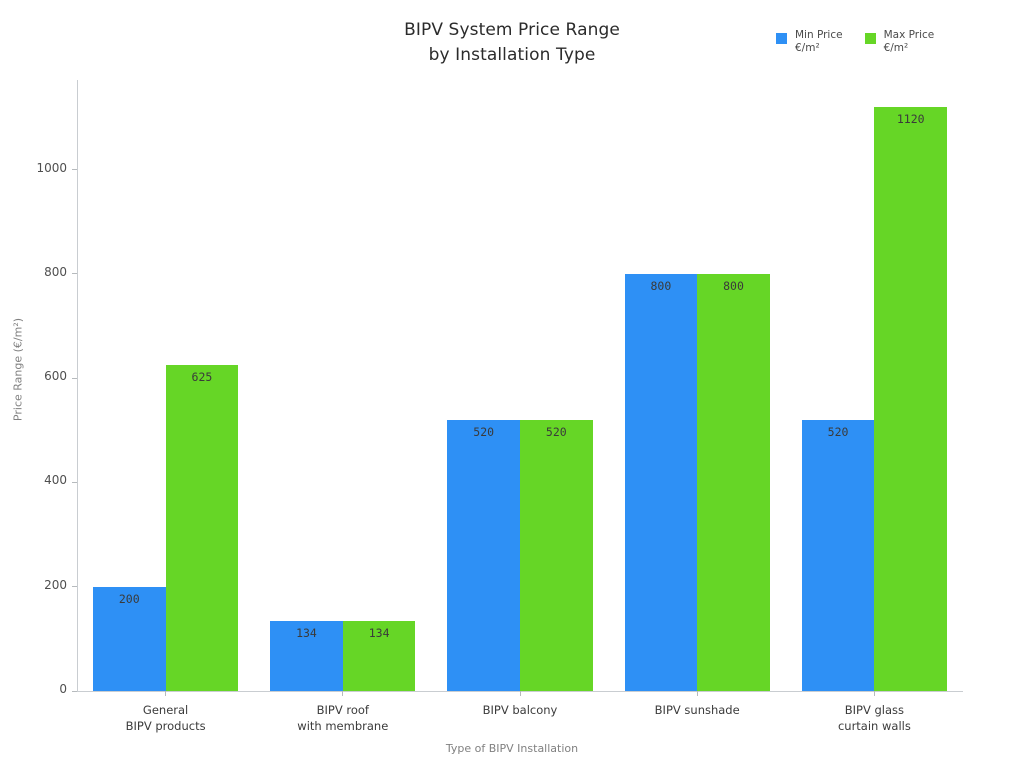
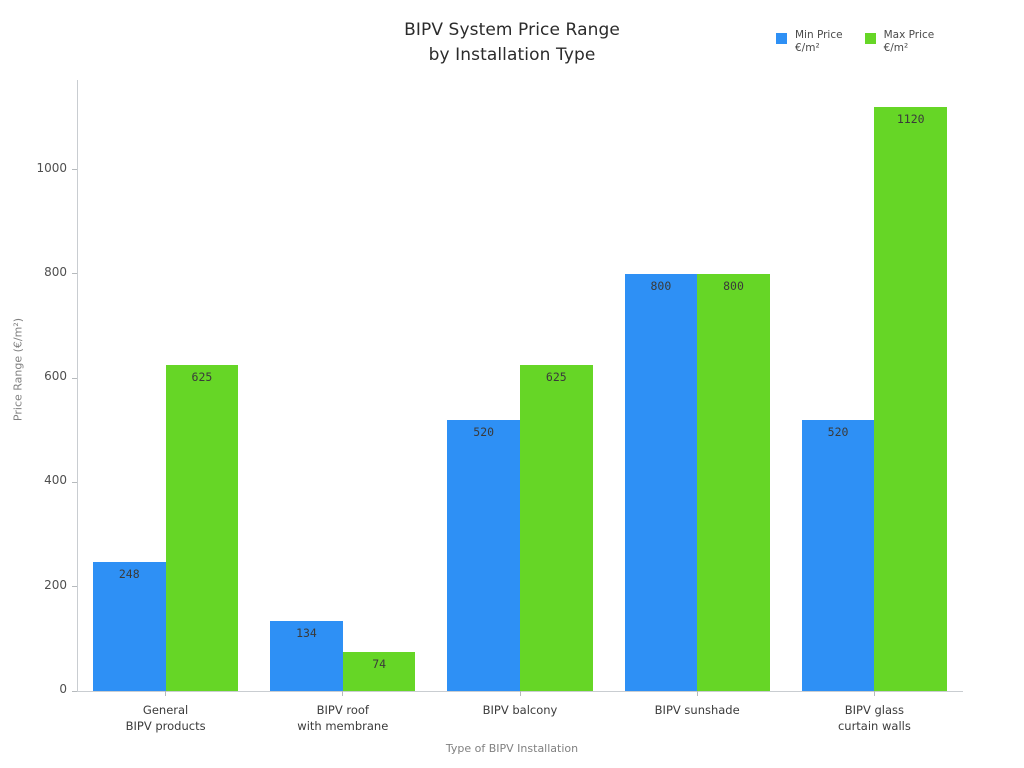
Min Price €/m²/General BIPV products: 200 -> 248
Max Price €/m²/BIPV roof with membrane: 134 -> 74
Max Price €/m²/BIPV balcony: 520 -> 625
